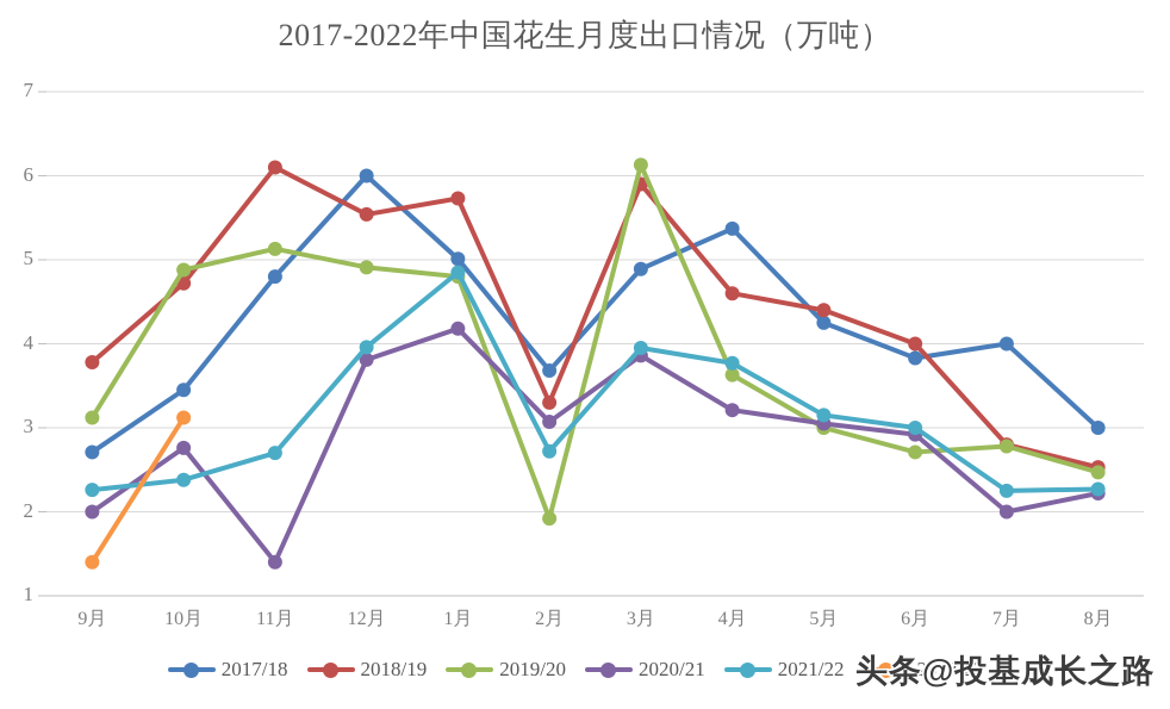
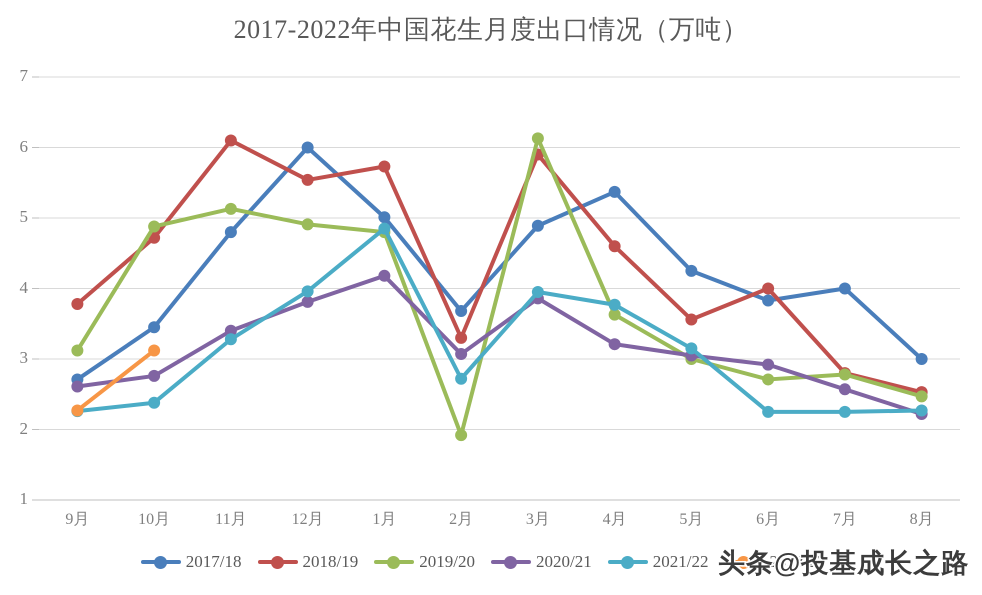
2020/21/9月: 2.0 -> 2.6
2022/23/9月: 1.4 -> 2.3
2020/21/11月: 1.4 -> 3.4
2021/22/11月: 2.7 -> 3.3
2018/19/5月: 4.4 -> 3.6
2021/22/6月: 3.0 -> 2.2
2020/21/7月: 2.0 -> 2.6
